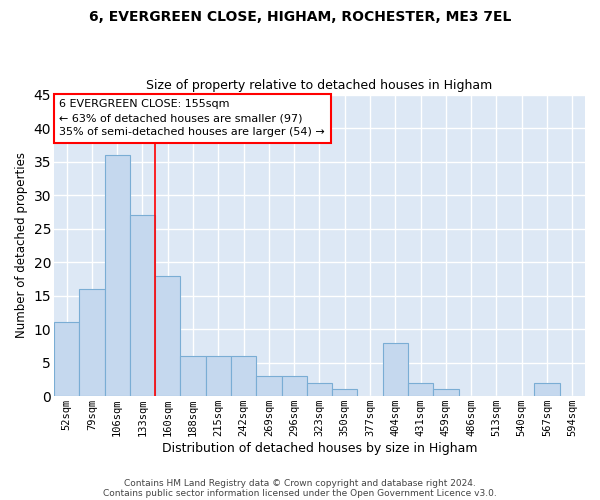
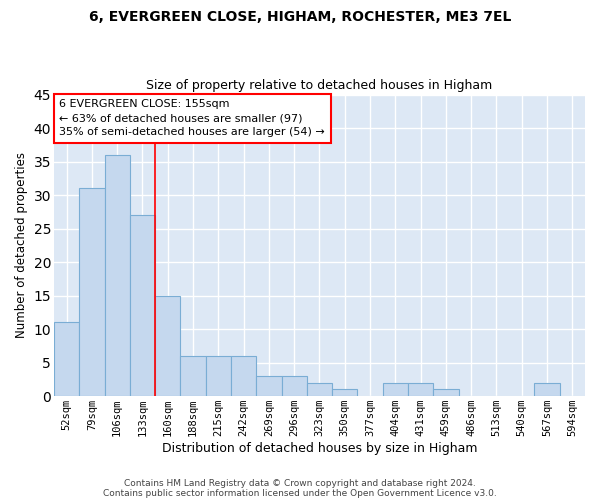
79sqm: 16 -> 31
160sqm: 18 -> 15
404sqm: 8 -> 2
